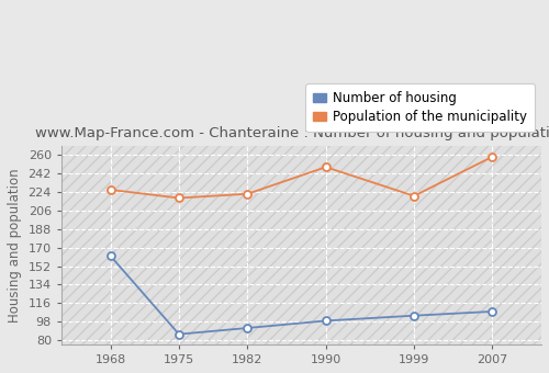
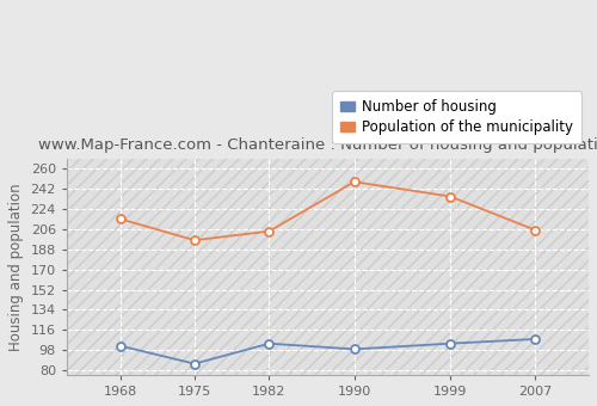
Number of housing/1968: 162 -> 102
Population of the municipality/1968: 226 -> 215
Population of the municipality/1975: 218 -> 196
Number of housing/1982: 92 -> 104
Population of the municipality/1982: 222 -> 204
Population of the municipality/1999: 220 -> 235
Population of the municipality/2007: 258 -> 205
